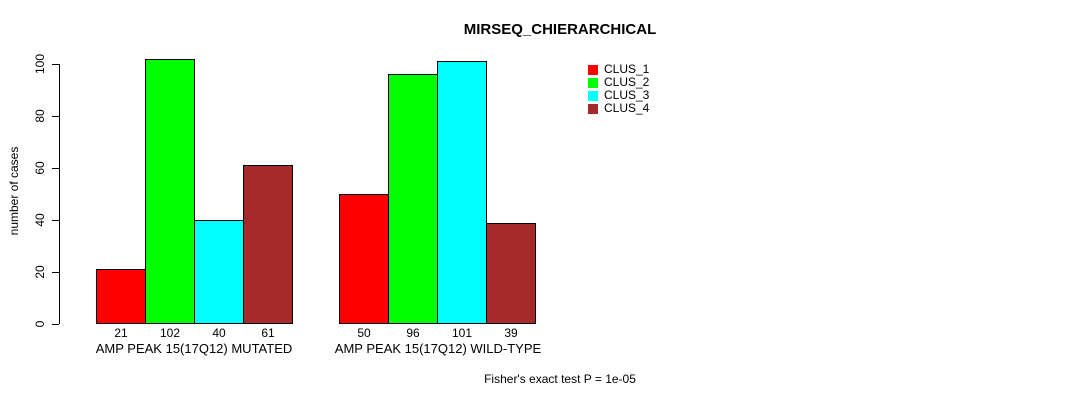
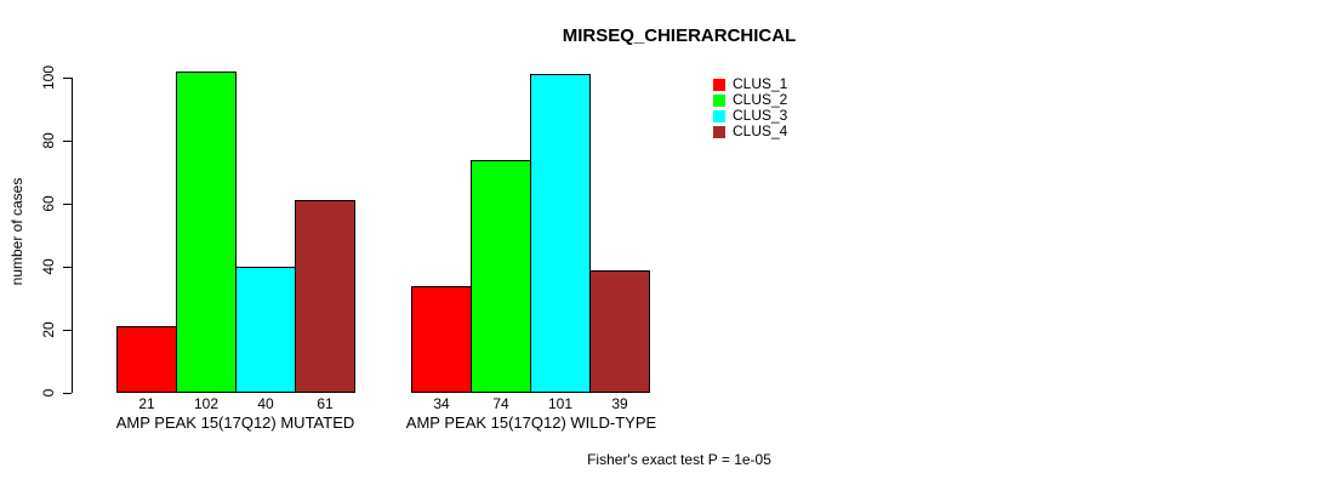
CLUS_1/AMP PEAK 15(17Q12) WILD-TYPE: 50 -> 34
CLUS_2/AMP PEAK 15(17Q12) WILD-TYPE: 96 -> 74
